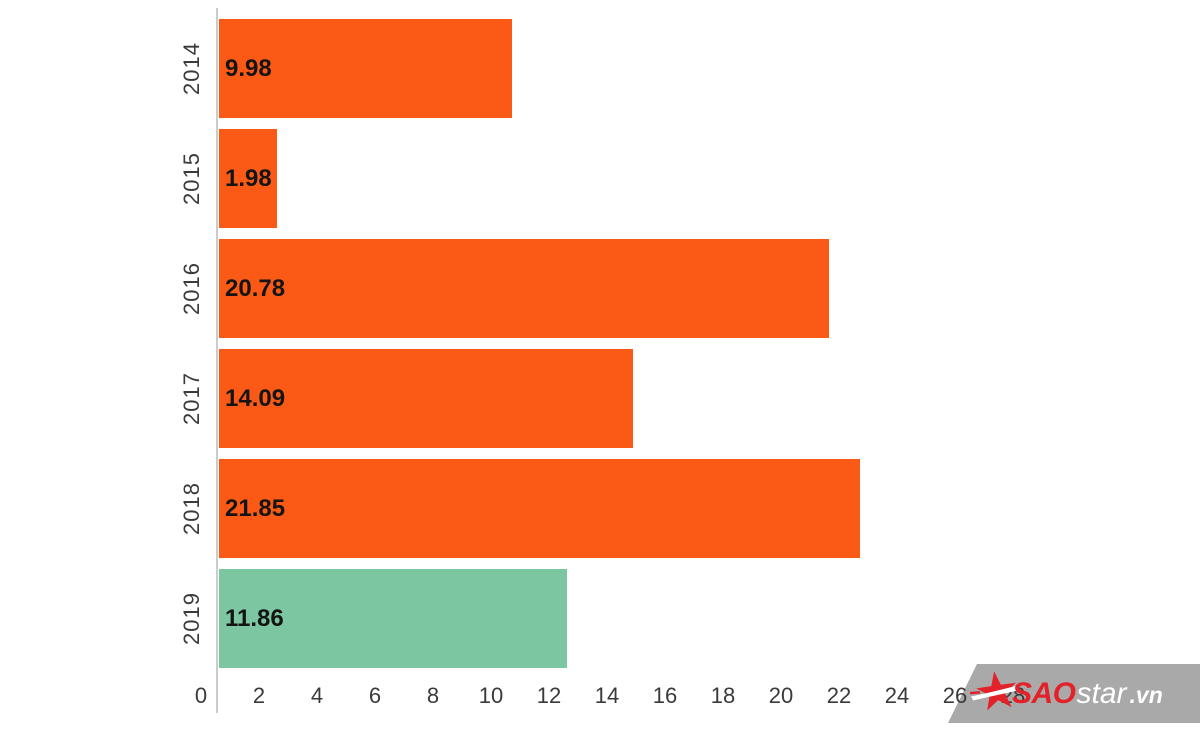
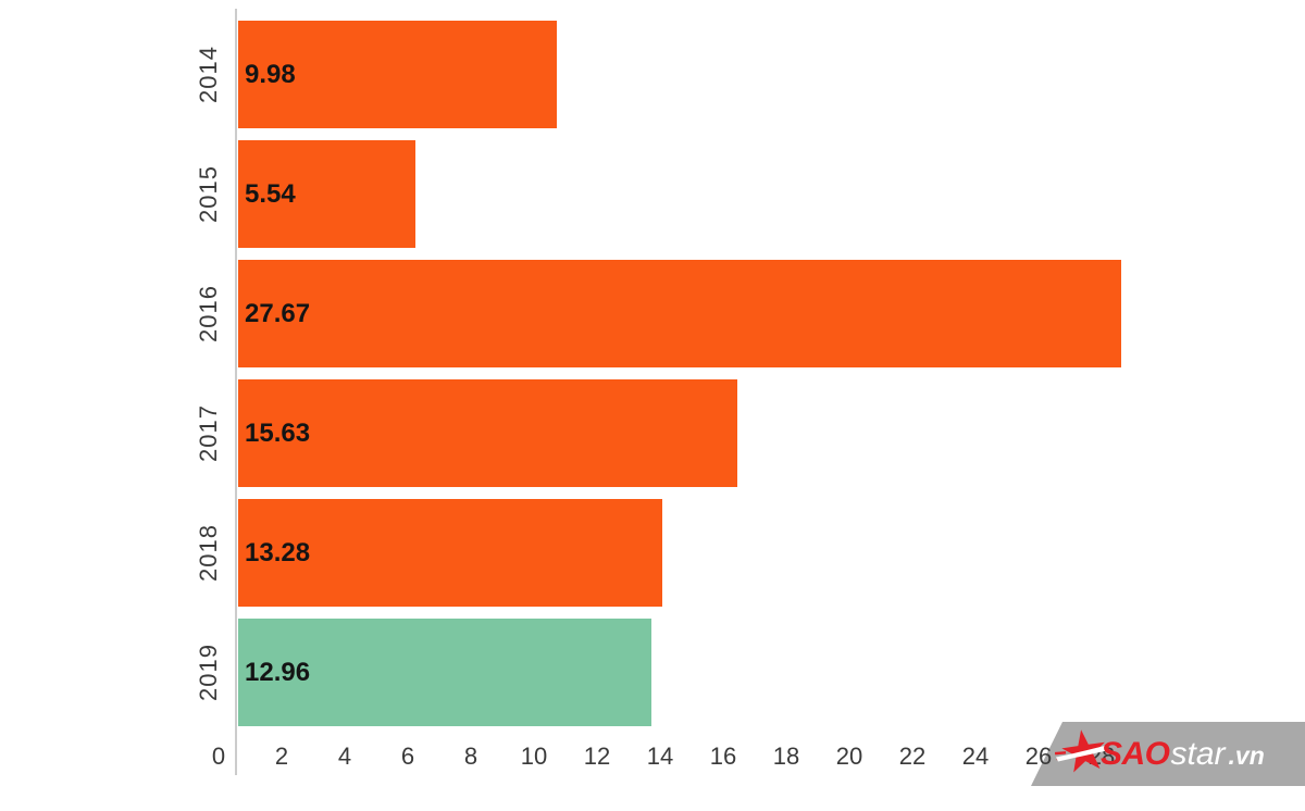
2015: 1.98 -> 5.54
2016: 20.78 -> 27.67
2017: 14.09 -> 15.63
2018: 21.85 -> 13.28
2019: 11.86 -> 12.96
